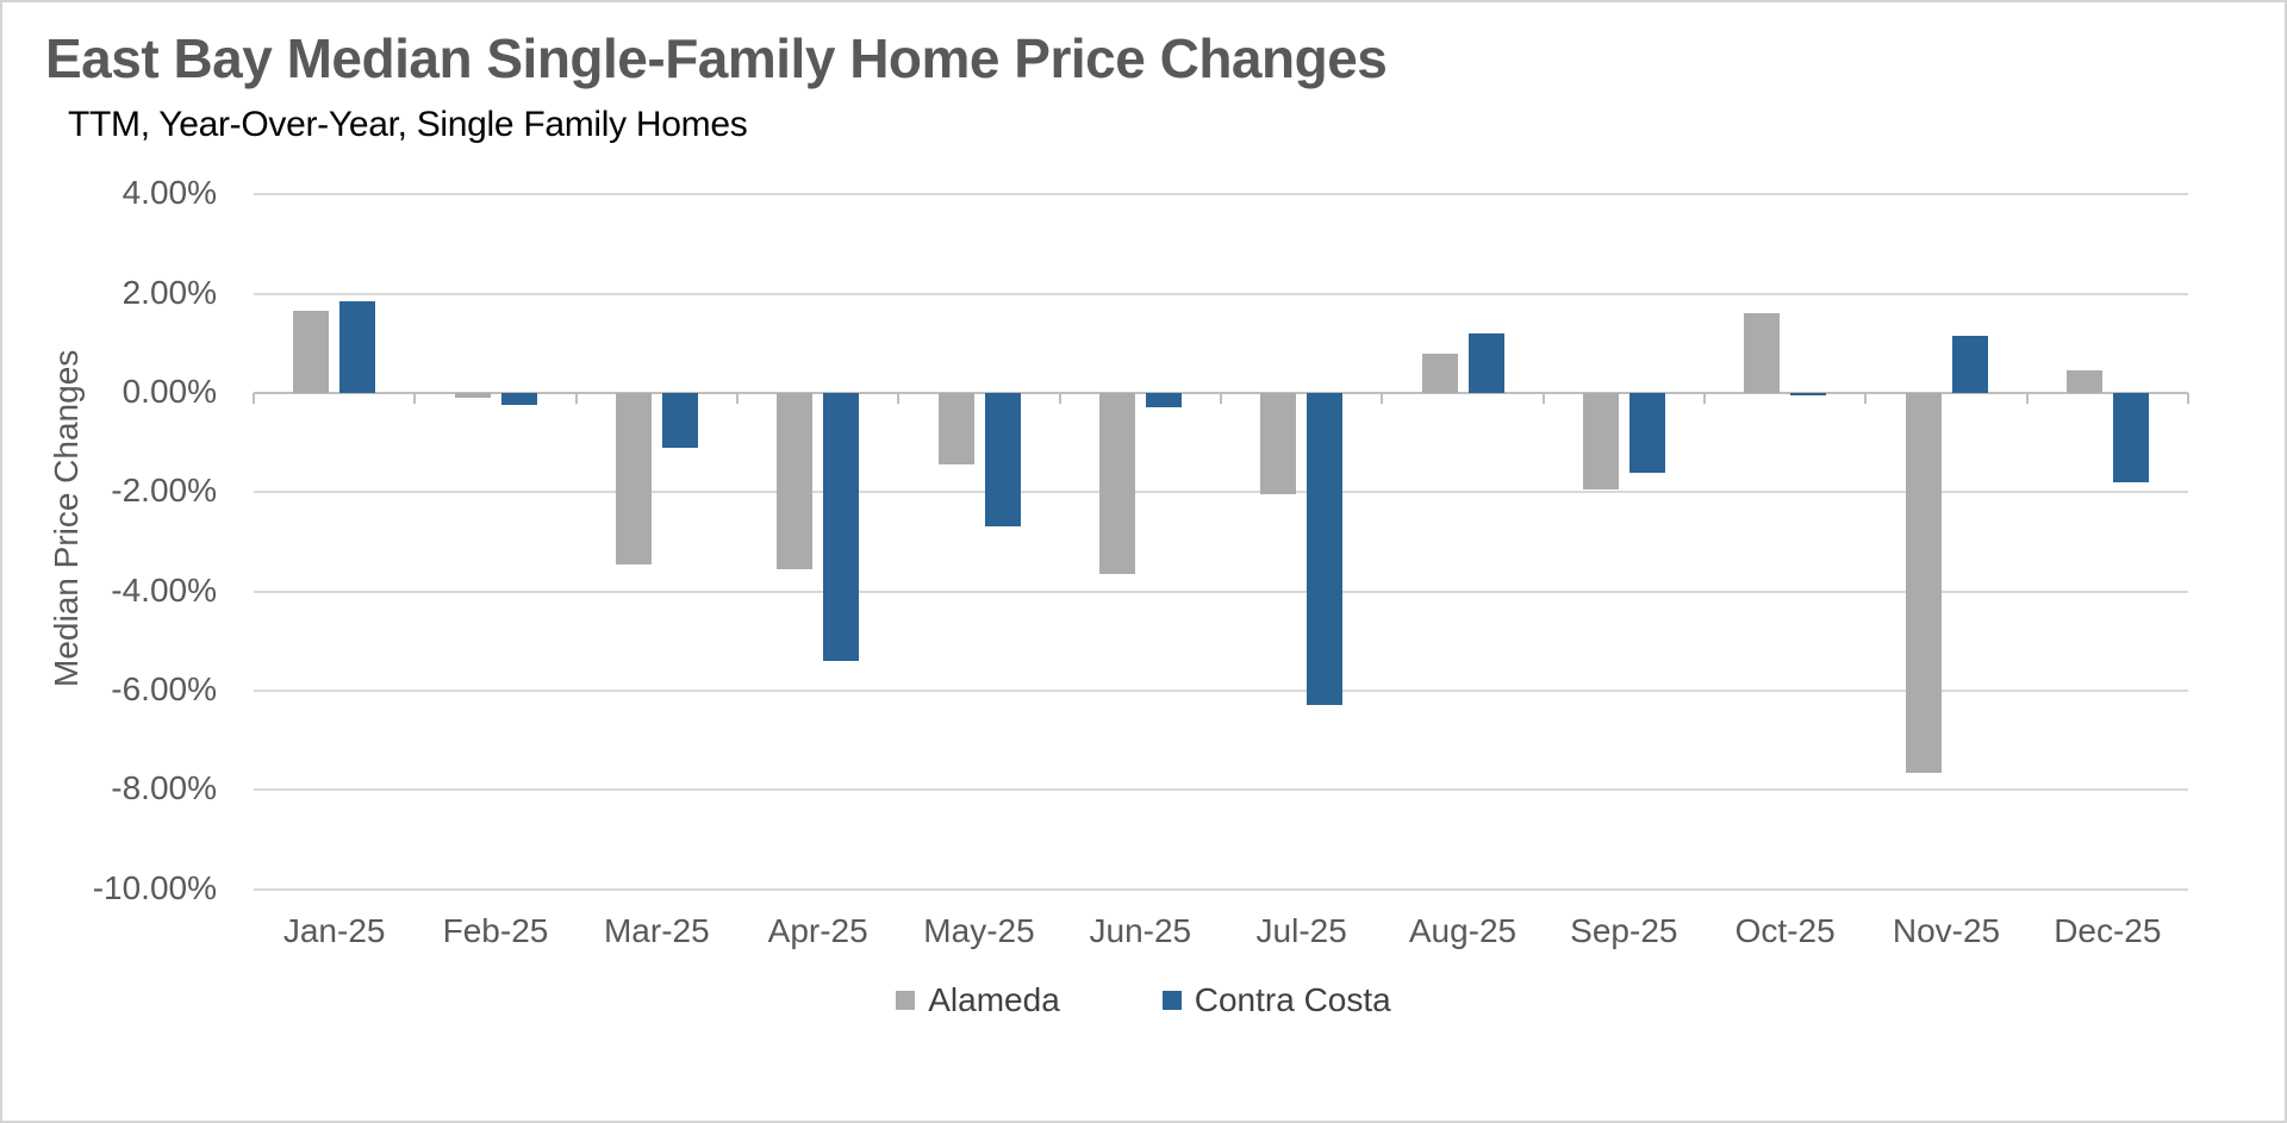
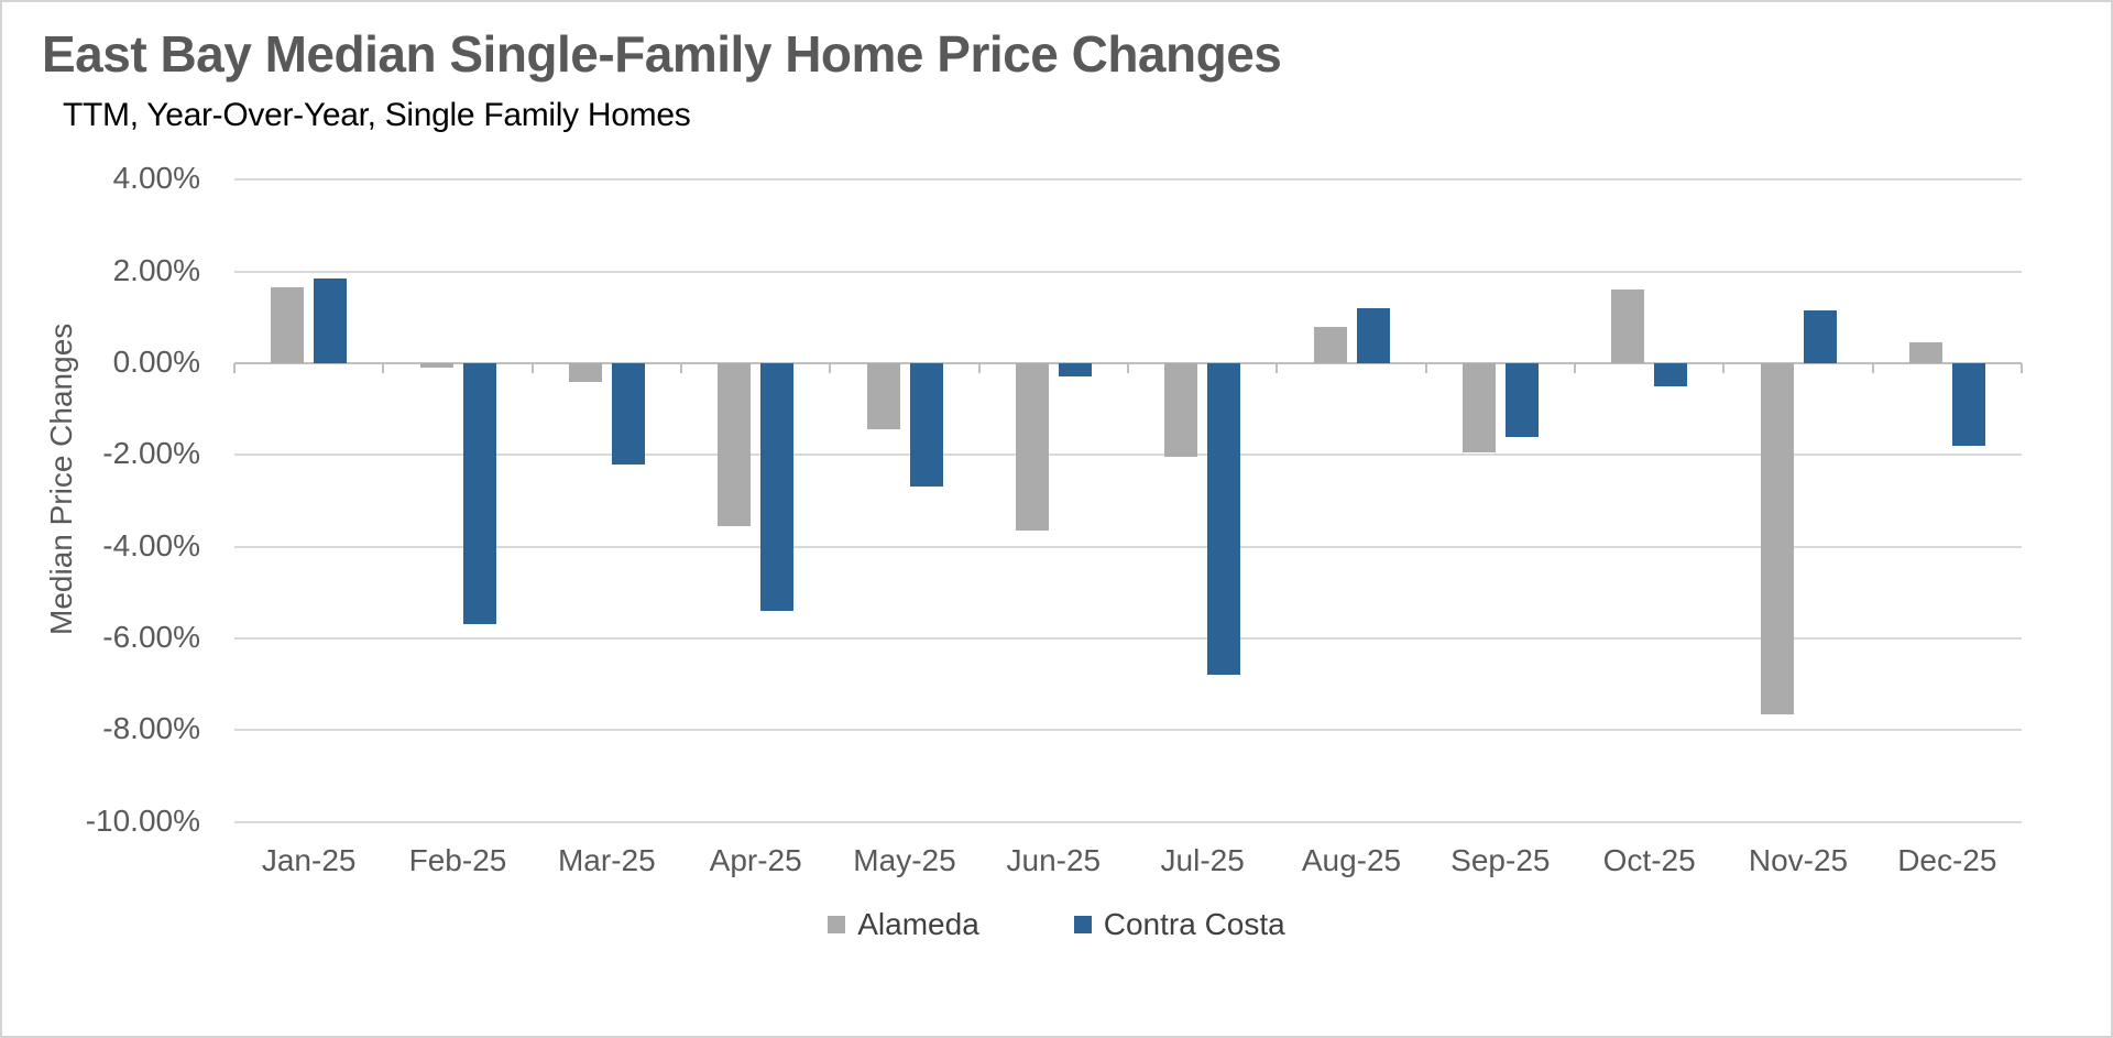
Contra Costa/Feb-25: -0.2% -> -5.7%
Alameda/Mar-25: -3.5% -> -0.4%
Contra Costa/Mar-25: -1.1% -> -2.2%
Contra Costa/Jul-25: -6.3% -> -6.8%
Contra Costa/Oct-25: -0.1% -> -0.5%
